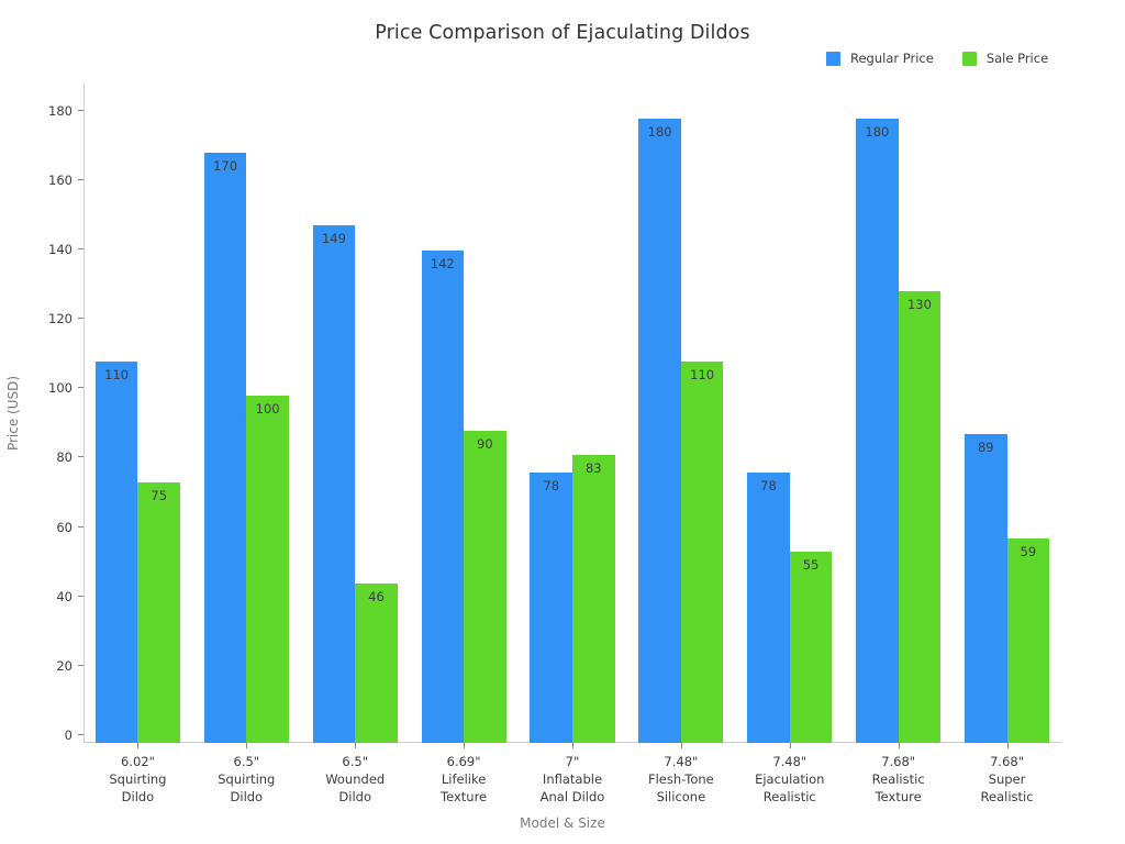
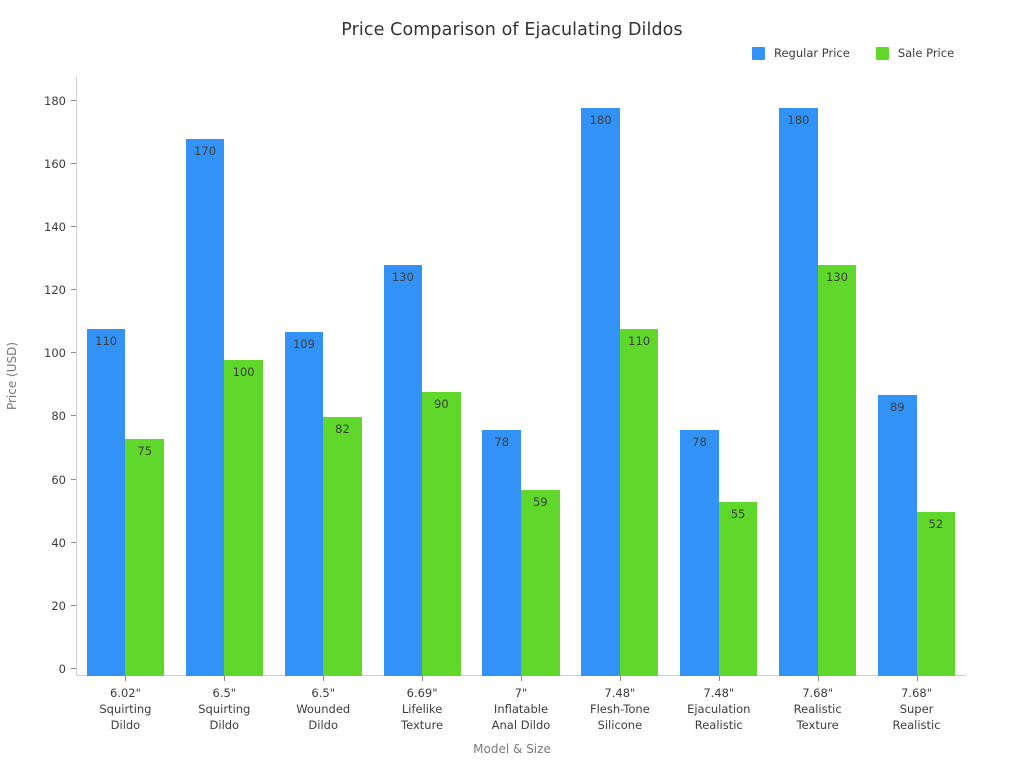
Regular Price/6.5" Wounded Dildo: 149 -> 109
Sale Price/6.5" Wounded Dildo: 46 -> 82
Regular Price/6.69" Lifelike Texture: 142 -> 130
Sale Price/7" Inflatable Anal Dildo: 83 -> 59
Sale Price/7.68" Super Realistic: 59 -> 52
